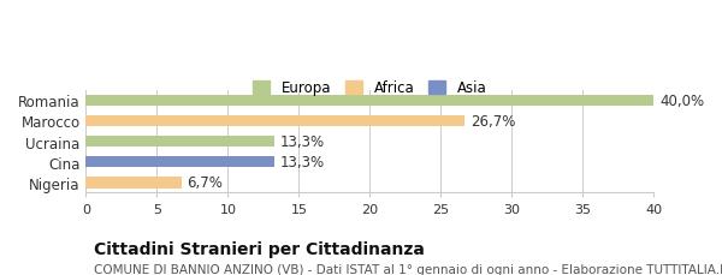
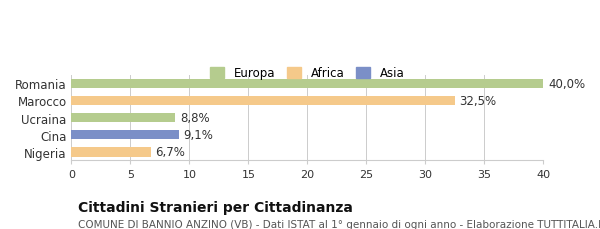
Marocco: 26,7% -> 32,5%
Ucraina: 13,3% -> 8,8%
Cina: 13,3% -> 9,1%
